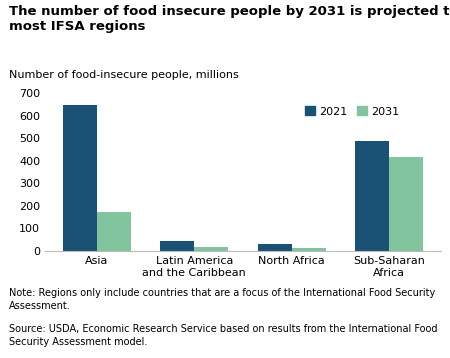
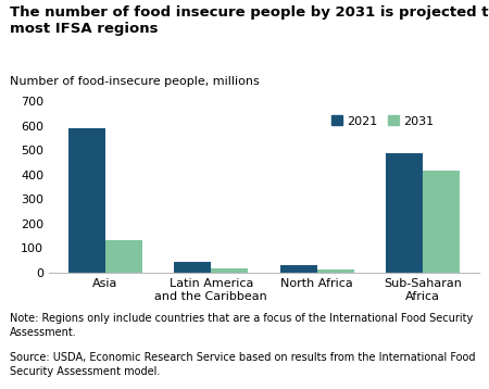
2021/Asia: 645 -> 590
2031/Asia: 170 -> 130
